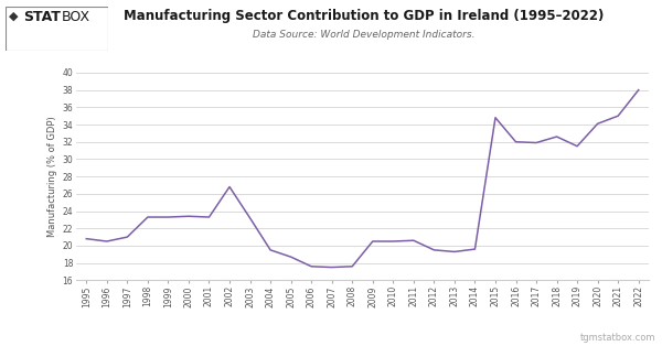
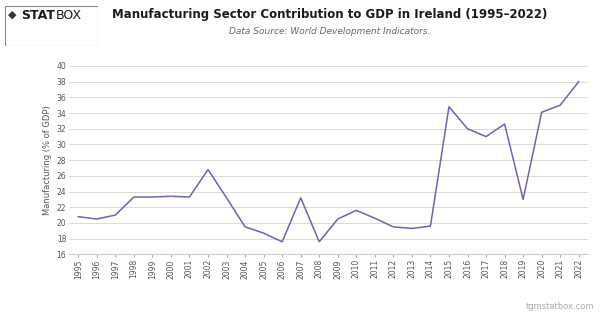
2007: 17.5 -> 23.2
2010: 20.5 -> 21.6
2017: 31.9 -> 31.0
2019: 31.5 -> 23.0
